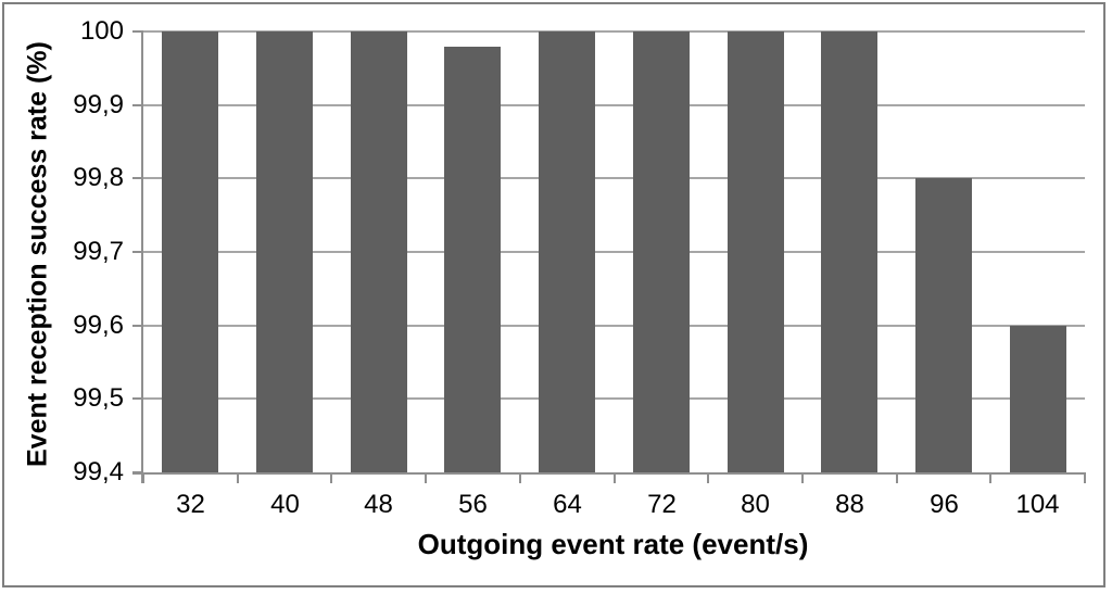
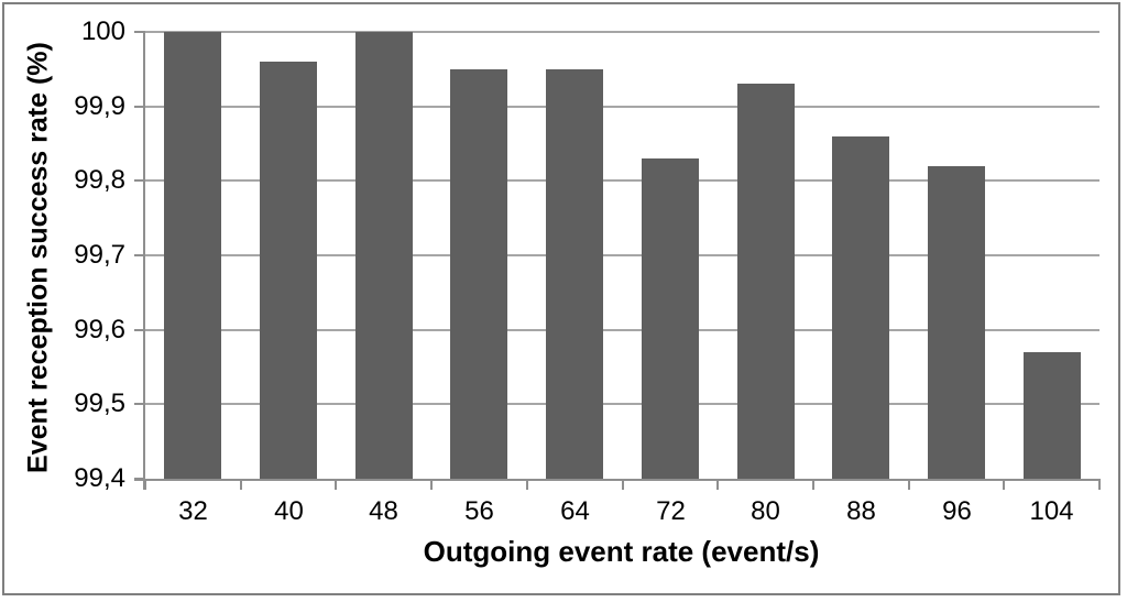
40: 100,00 -> 99,96
56: 99,98 -> 99,95
64: 100,00 -> 99,95
72: 100,00 -> 99,83
80: 100,00 -> 99,93
88: 100,00 -> 99,86
96: 99,80 -> 99,82
104: 99,60 -> 99,57
